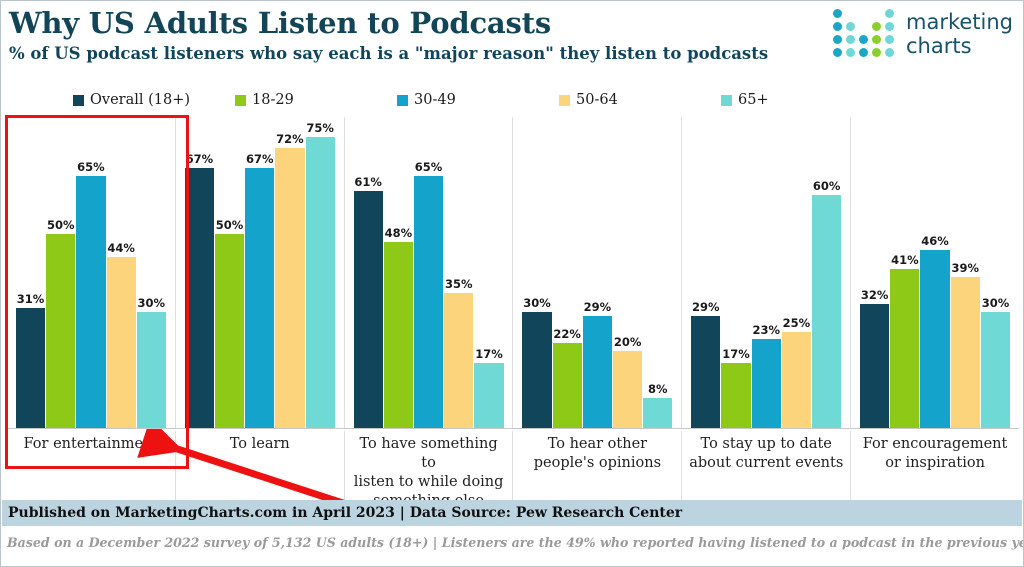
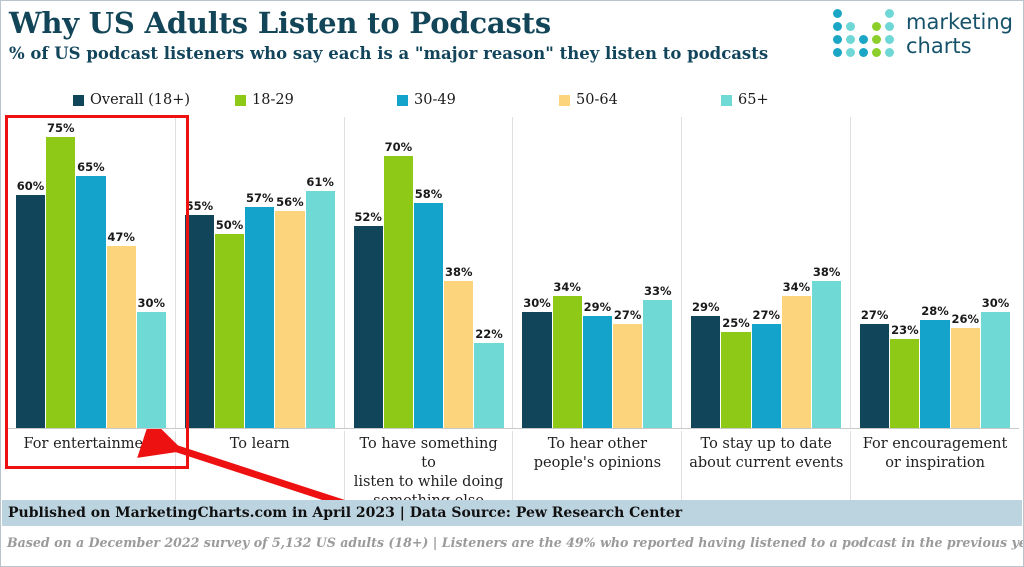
Overall (18+)/For entertainment: 31% -> 60%
18-29/For entertainment: 50% -> 75%
50-64/For entertainment: 44% -> 47%
Overall (18+)/To learn: 67% -> 55%
30-49/To learn: 67% -> 57%
50-64/To learn: 72% -> 56%
65+/To learn: 75% -> 61%
Overall (18+)/To have something to listen to while doing something else: 61% -> 52%
18-29/To have something to listen to while doing something else: 48% -> 70%
30-49/To have something to listen to while doing something else: 65% -> 58%
50-64/To have something to listen to while doing something else: 35% -> 38%
65+/To have something to listen to while doing something else: 17% -> 22%
18-29/To hear other people's opinions: 22% -> 34%
50-64/To hear other people's opinions: 20% -> 27%
65+/To hear other people's opinions: 8% -> 33%
18-29/To stay up to date about current events: 17% -> 25%
30-49/To stay up to date about current events: 23% -> 27%
50-64/To stay up to date about current events: 25% -> 34%
65+/To stay up to date about current events: 60% -> 38%
Overall (18+)/For encouragement or inspiration: 32% -> 27%
18-29/For encouragement or inspiration: 41% -> 23%
30-49/For encouragement or inspiration: 46% -> 28%
50-64/For encouragement or inspiration: 39% -> 26%
